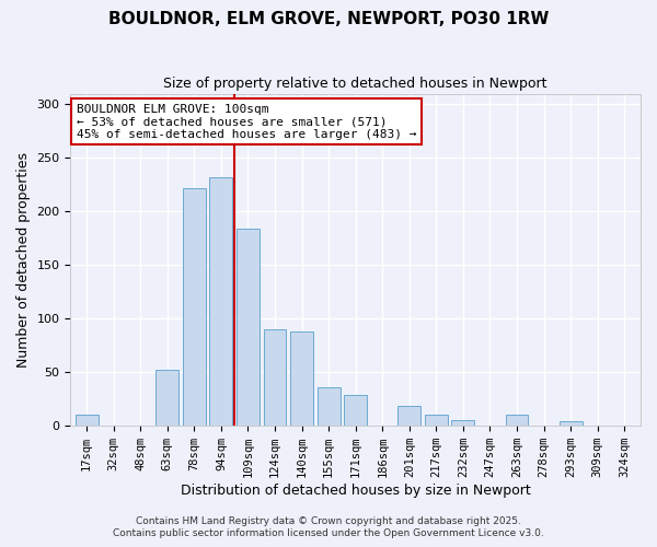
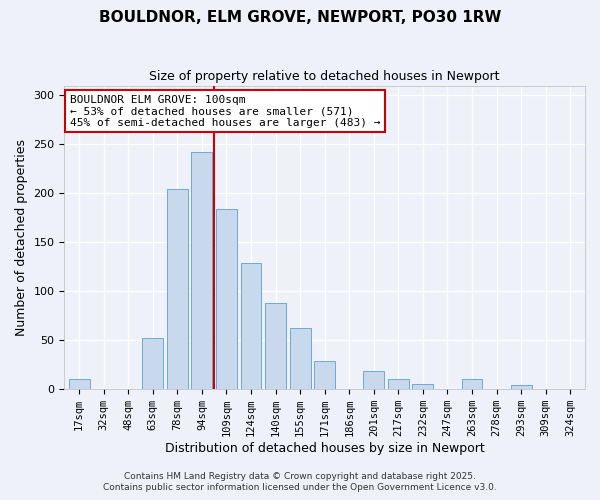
78sqm: 222 -> 204
94sqm: 232 -> 242
124sqm: 90 -> 129
155sqm: 36 -> 62
